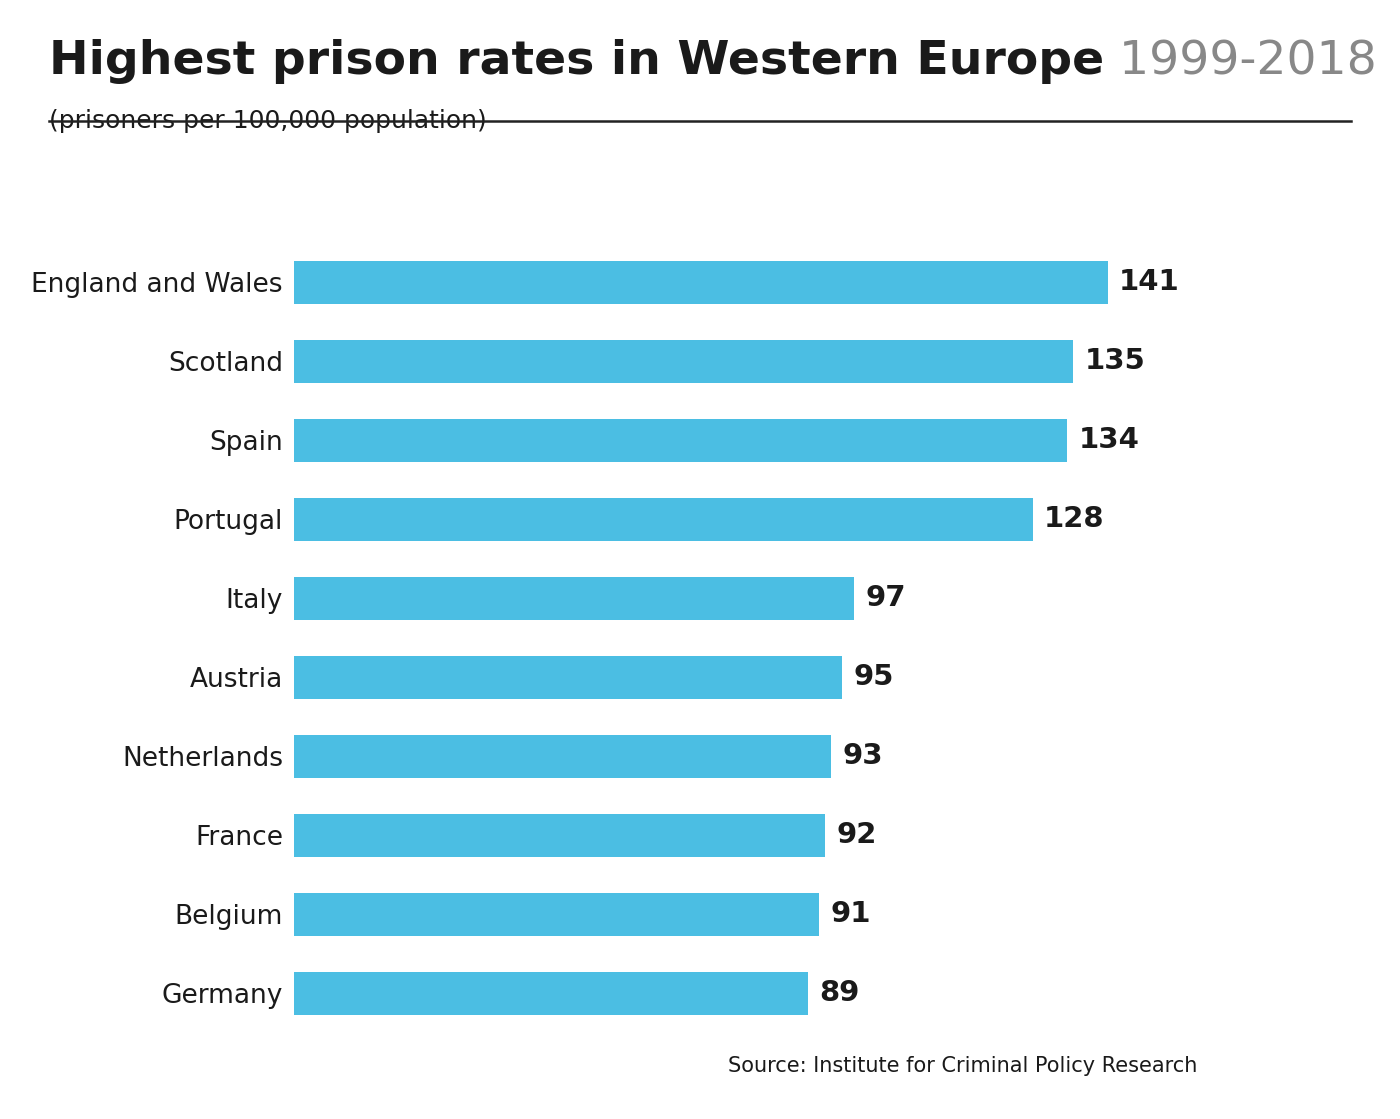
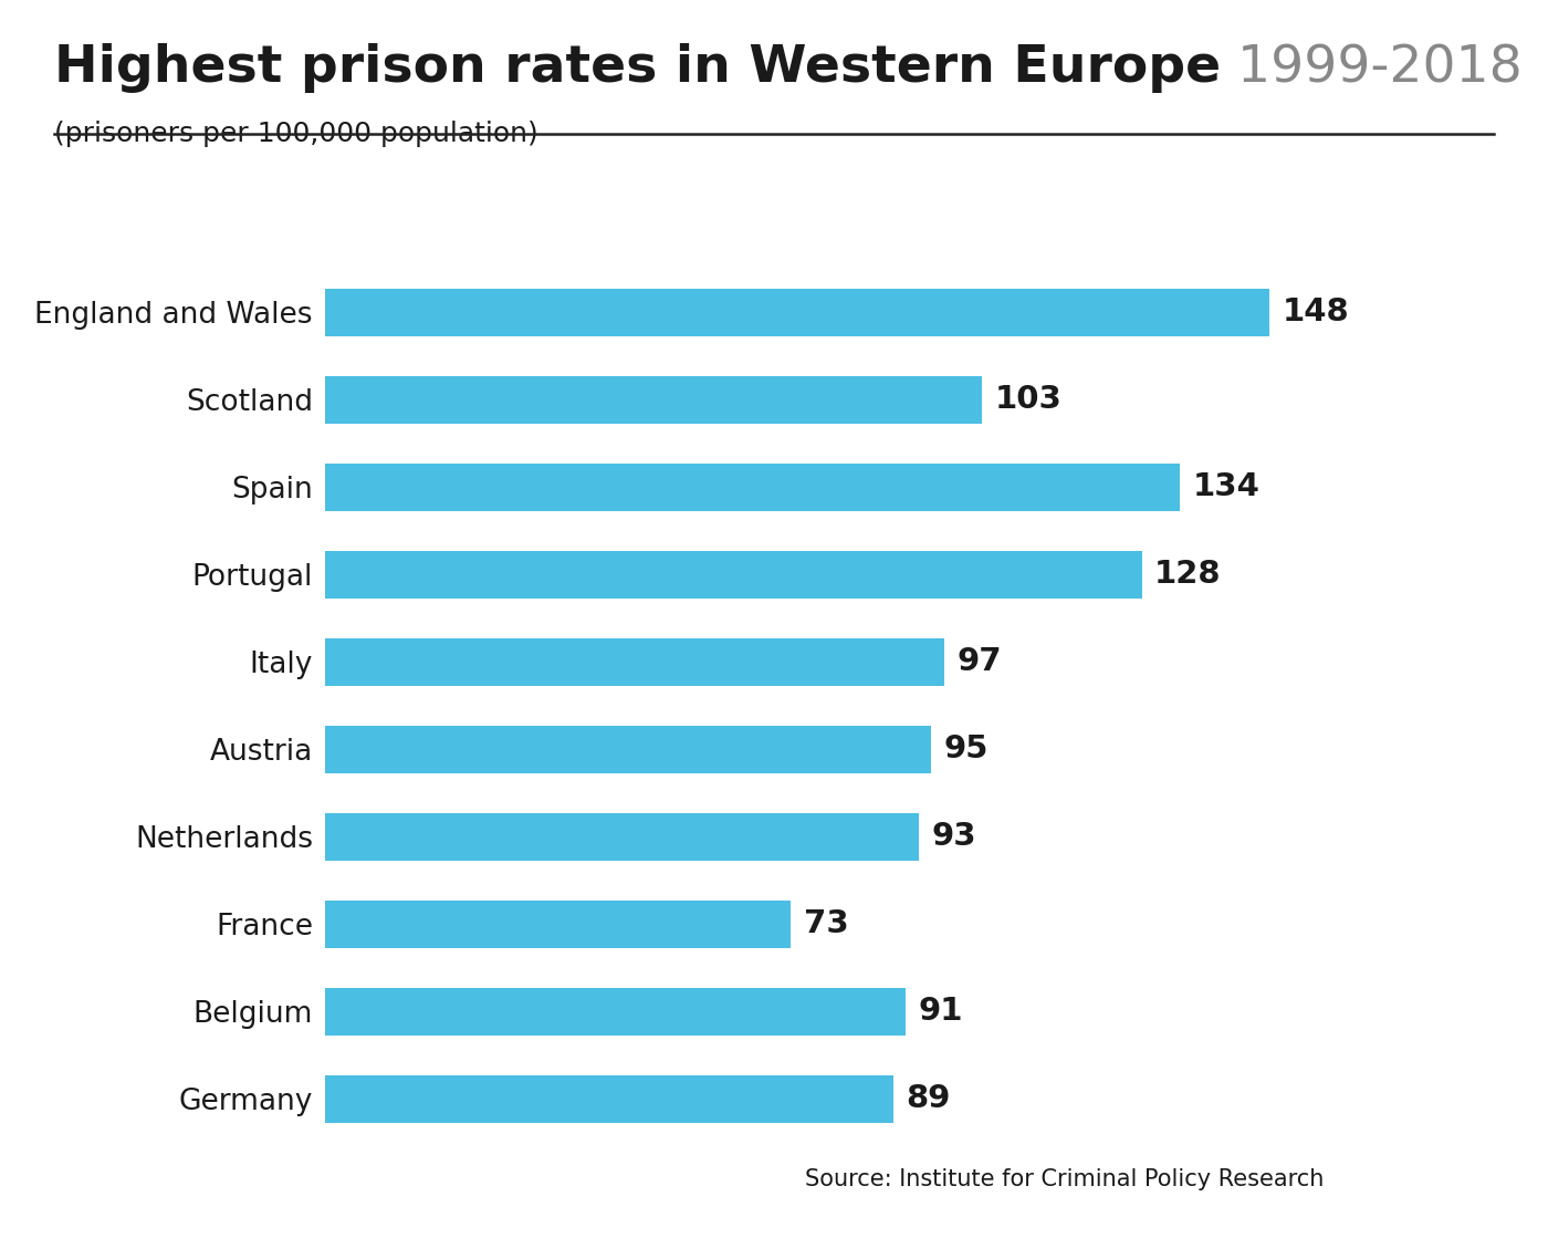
England and Wales: 141 -> 148
Scotland: 135 -> 103
France: 92 -> 73
